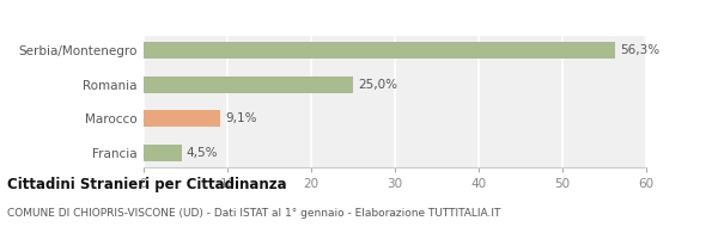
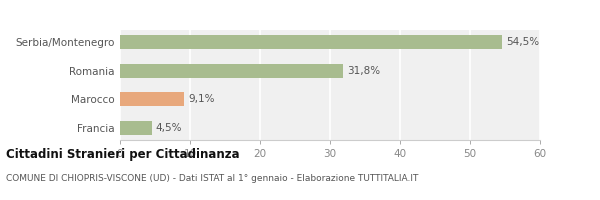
Serbia/Montenegro: 56,3% -> 54,5%
Romania: 25,0% -> 31,8%
